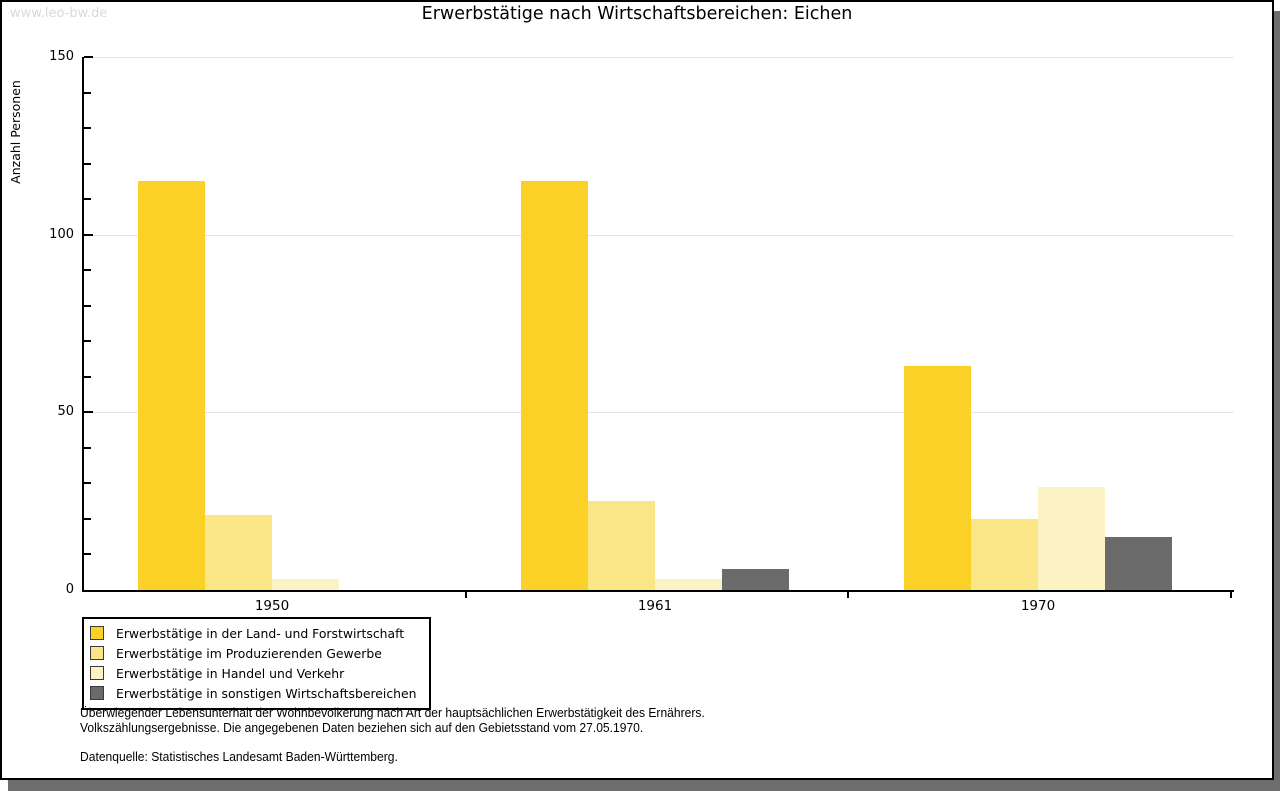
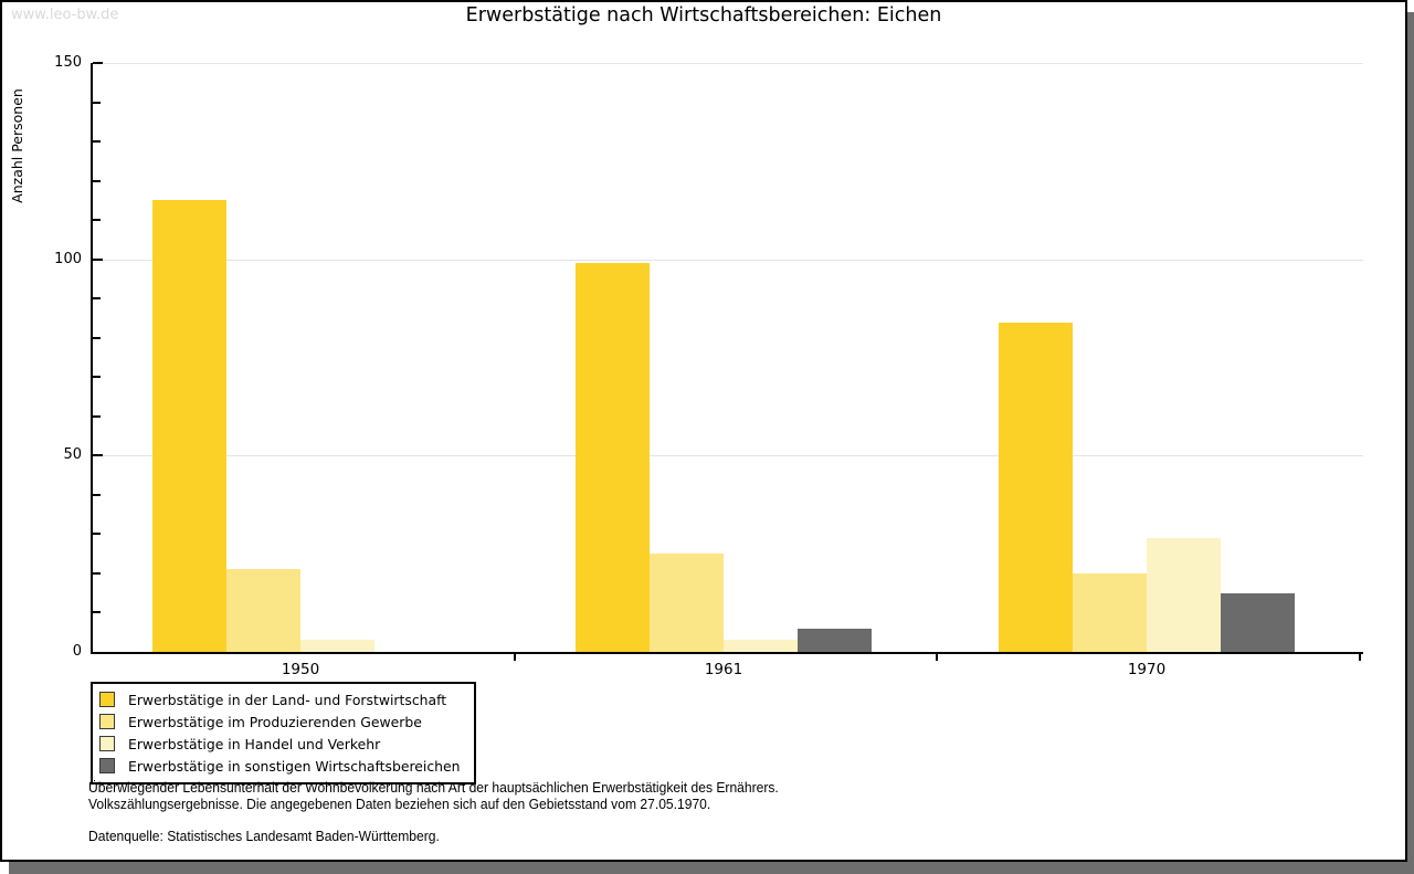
Erwerbstätige in der Land- und Forstwirtschaft/1961: 115 -> 99
Erwerbstätige in der Land- und Forstwirtschaft/1970: 63 -> 84
